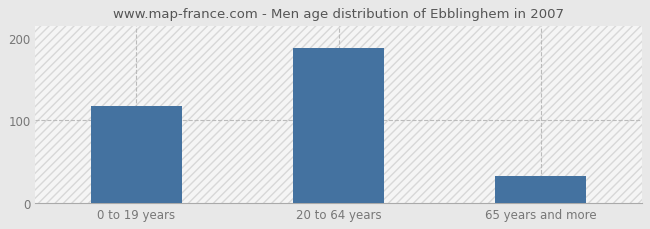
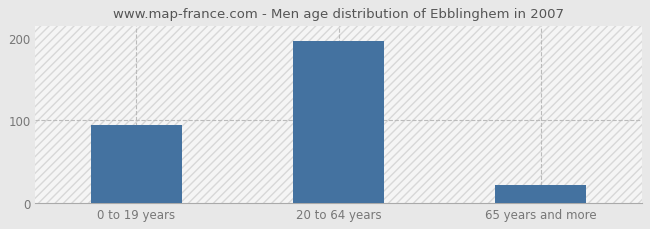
0 to 19 years: 118 -> 95
20 to 64 years: 188 -> 196
65 years and more: 32 -> 22
